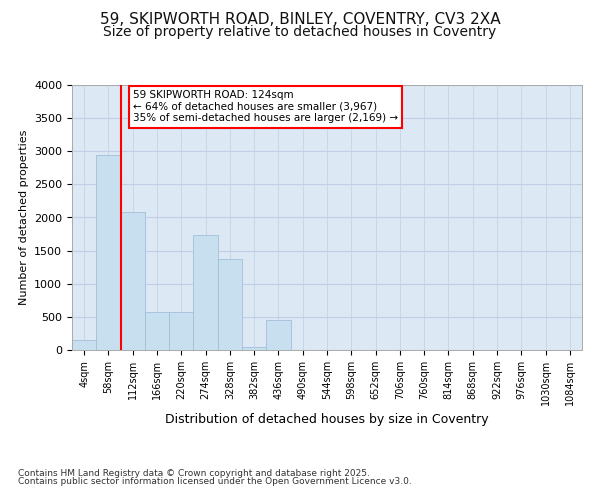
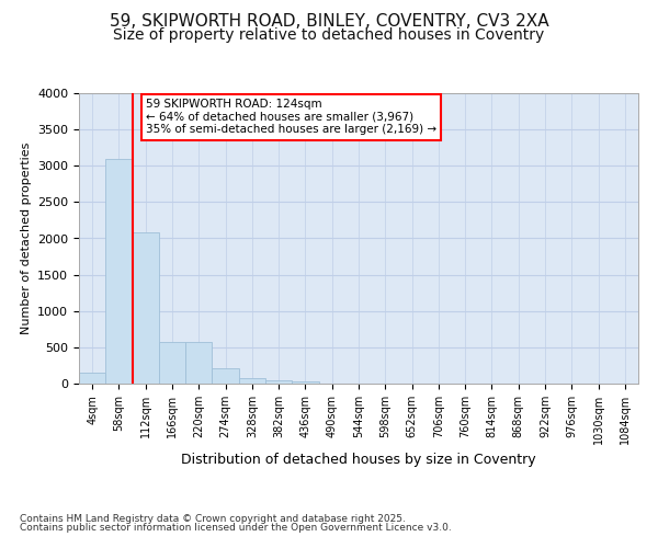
58sqm: 2940 -> 3100
274sqm: 1740 -> 210
328sqm: 1380 -> 70
436sqm: 460 -> 30
